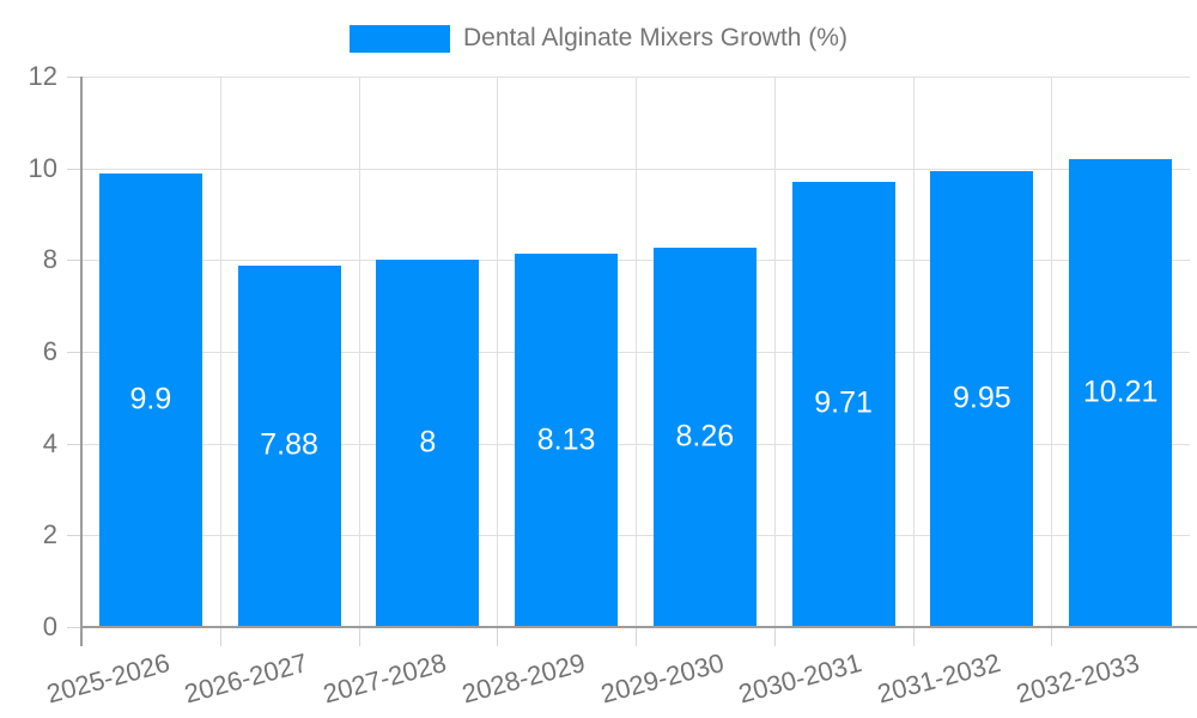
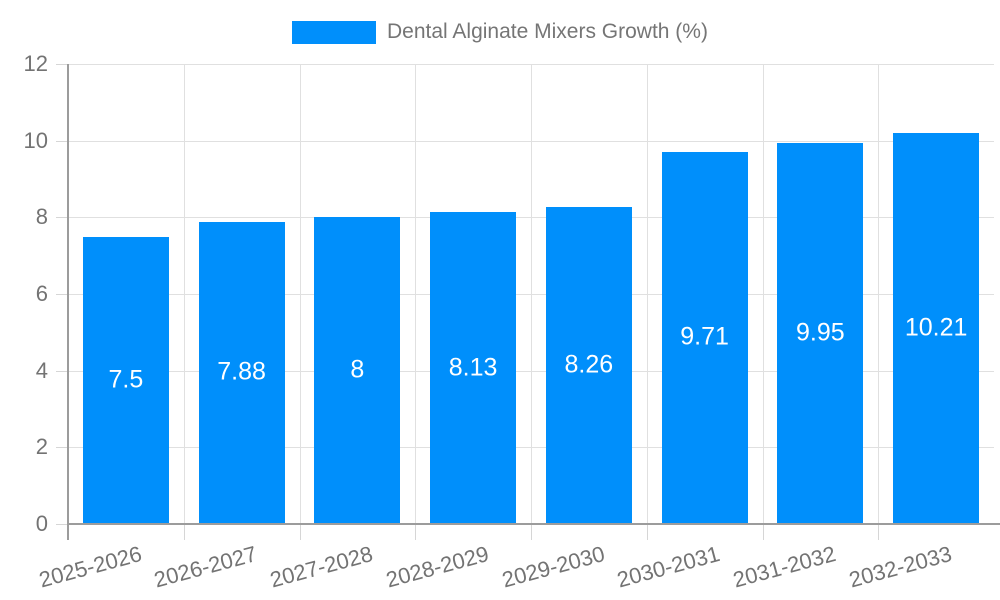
2025-2026: 9.9 -> 7.5
